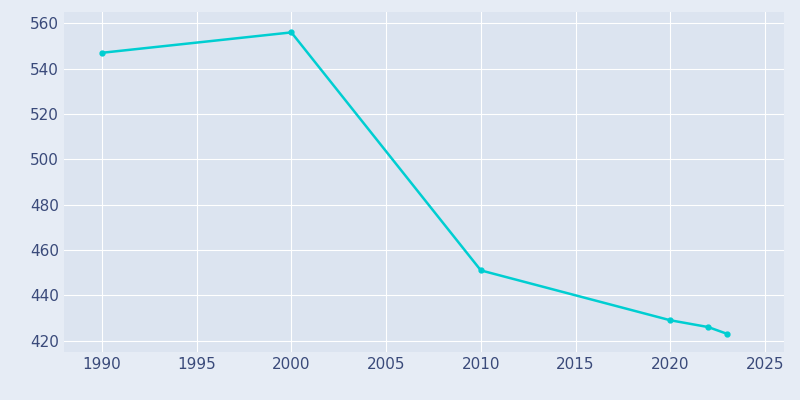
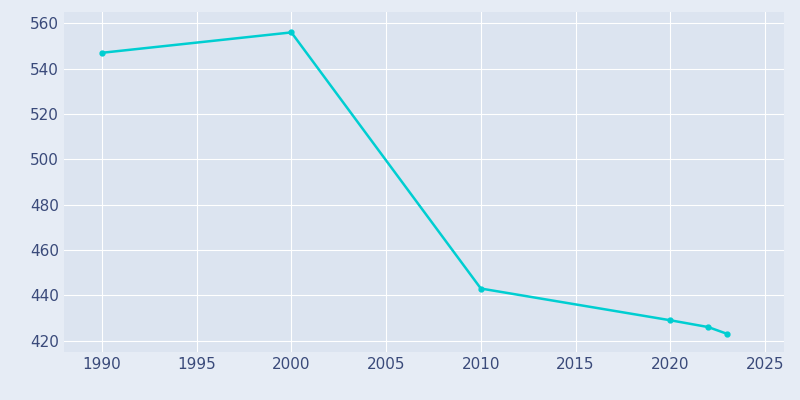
2010: 451 -> 443
